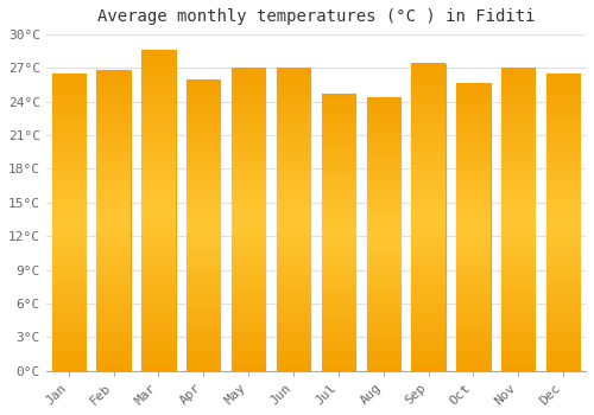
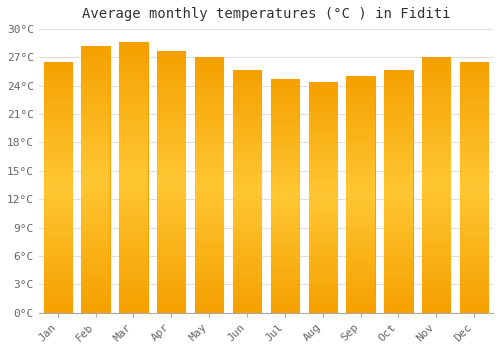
Feb: 26.8°C -> 28.2°C
Apr: 26.0°C -> 27.7°C
Jun: 27.0°C -> 25.7°C
Sep: 27.4°C -> 25.0°C
